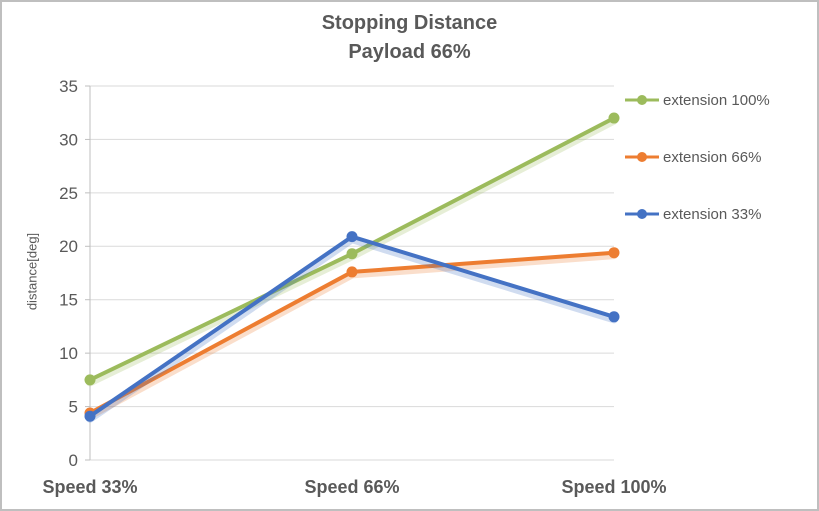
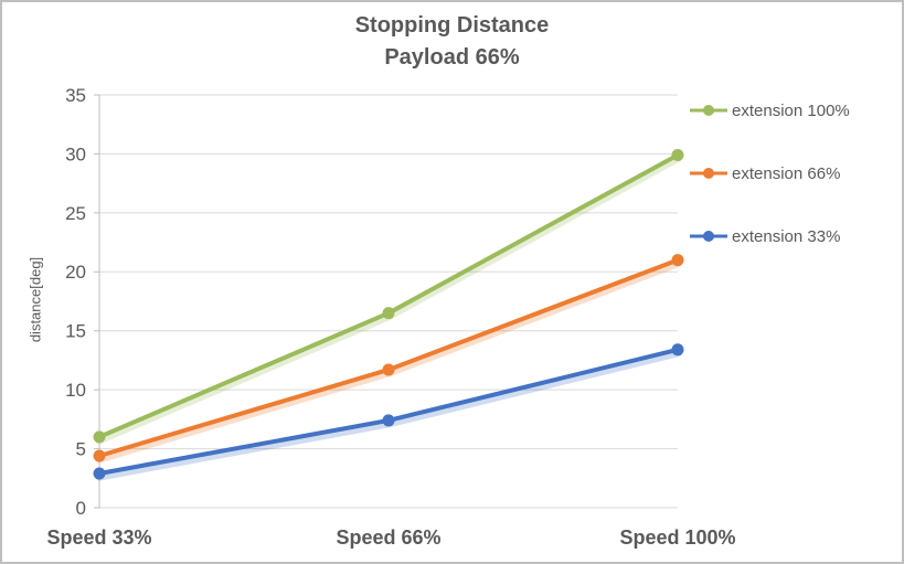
extension 100%/Speed 33%: 7.5 -> 6.0
extension 33%/Speed 33%: 4.1 -> 2.9
extension 100%/Speed 66%: 19.3 -> 16.5
extension 66%/Speed 66%: 17.6 -> 11.7
extension 33%/Speed 66%: 20.9 -> 7.4
extension 100%/Speed 100%: 32.0 -> 29.9
extension 66%/Speed 100%: 19.4 -> 21.0
